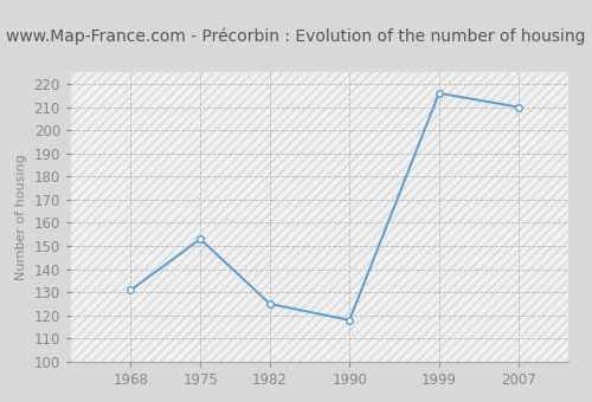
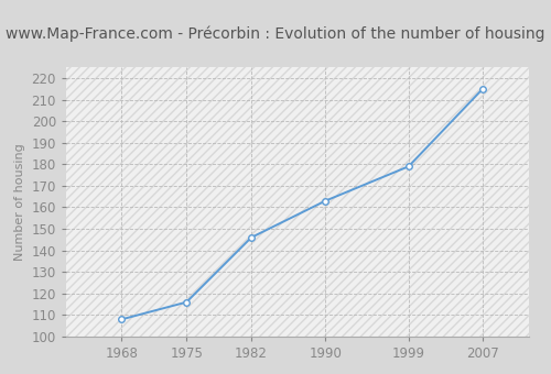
1968: 131 -> 108
1975: 153 -> 116
1982: 125 -> 146
1990: 118 -> 163
1999: 216 -> 179
2007: 210 -> 215
